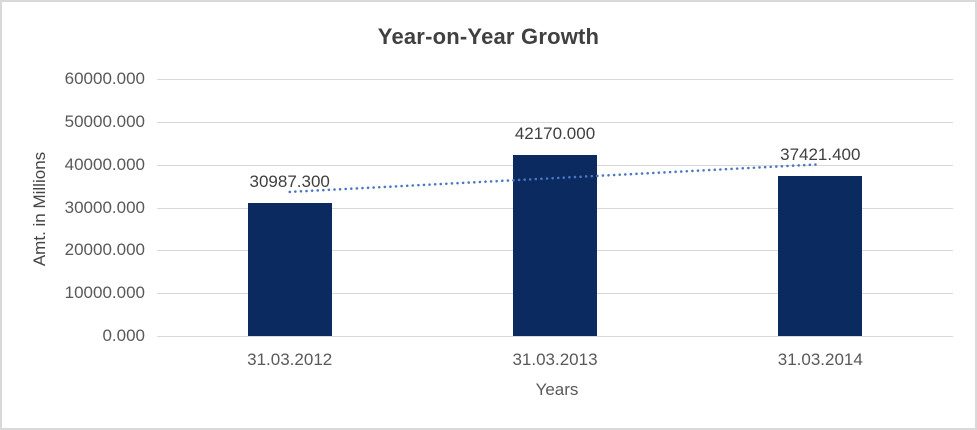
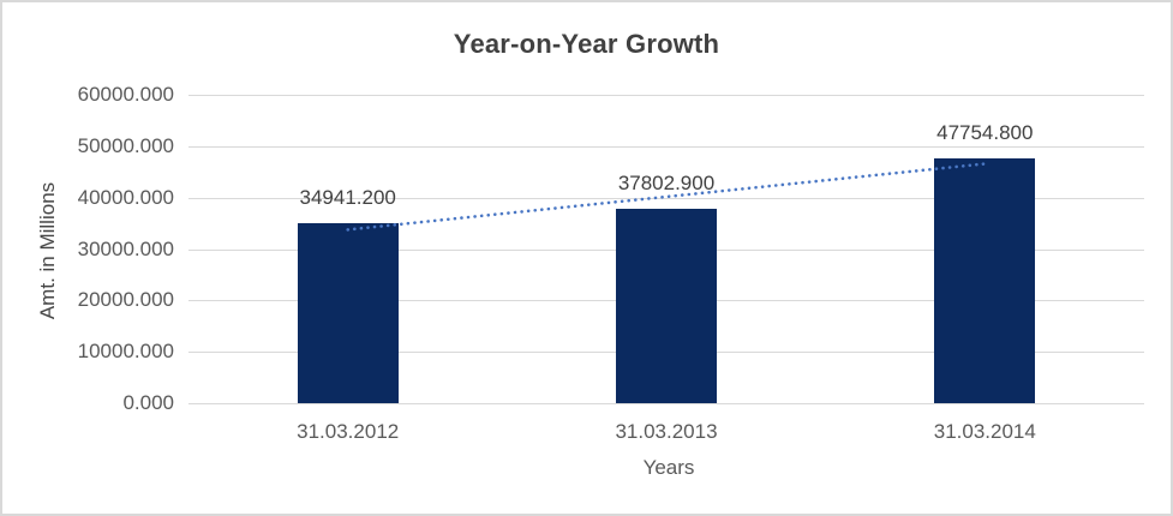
31.03.2012: 30987.300 -> 34941.200
31.03.2013: 42170.000 -> 37802.900
31.03.2014: 37421.400 -> 47754.800
